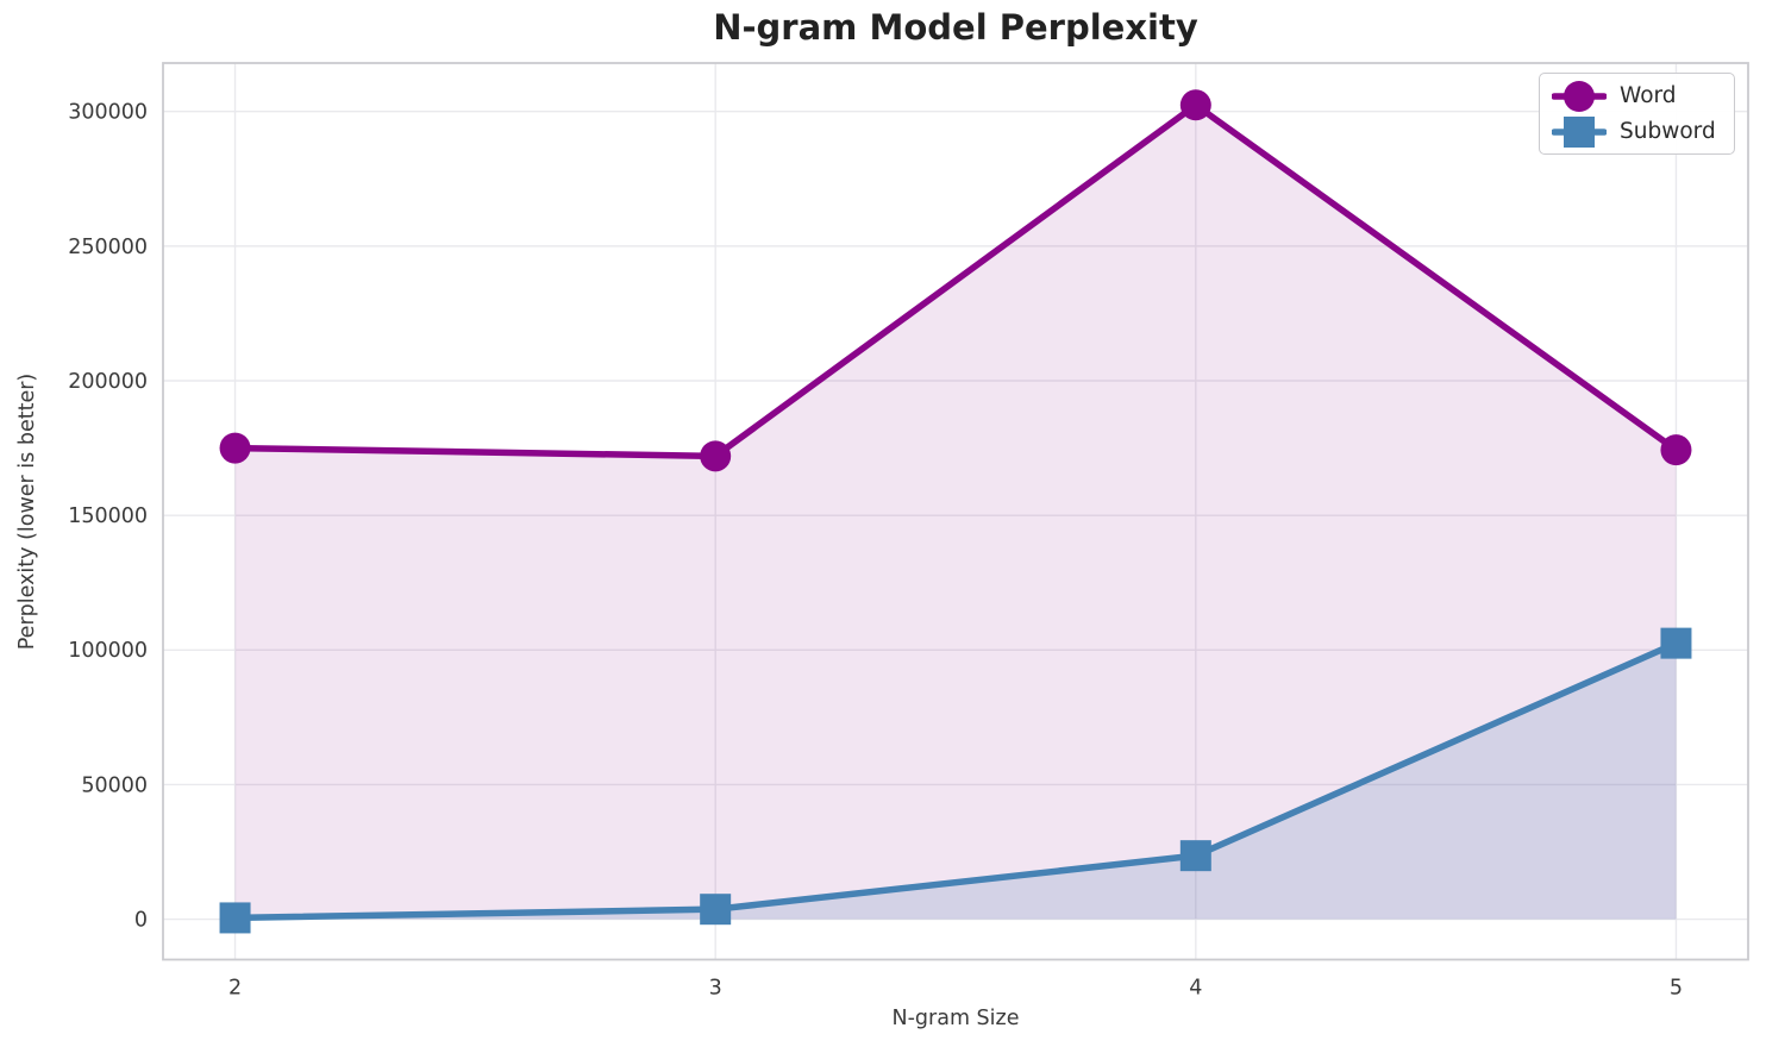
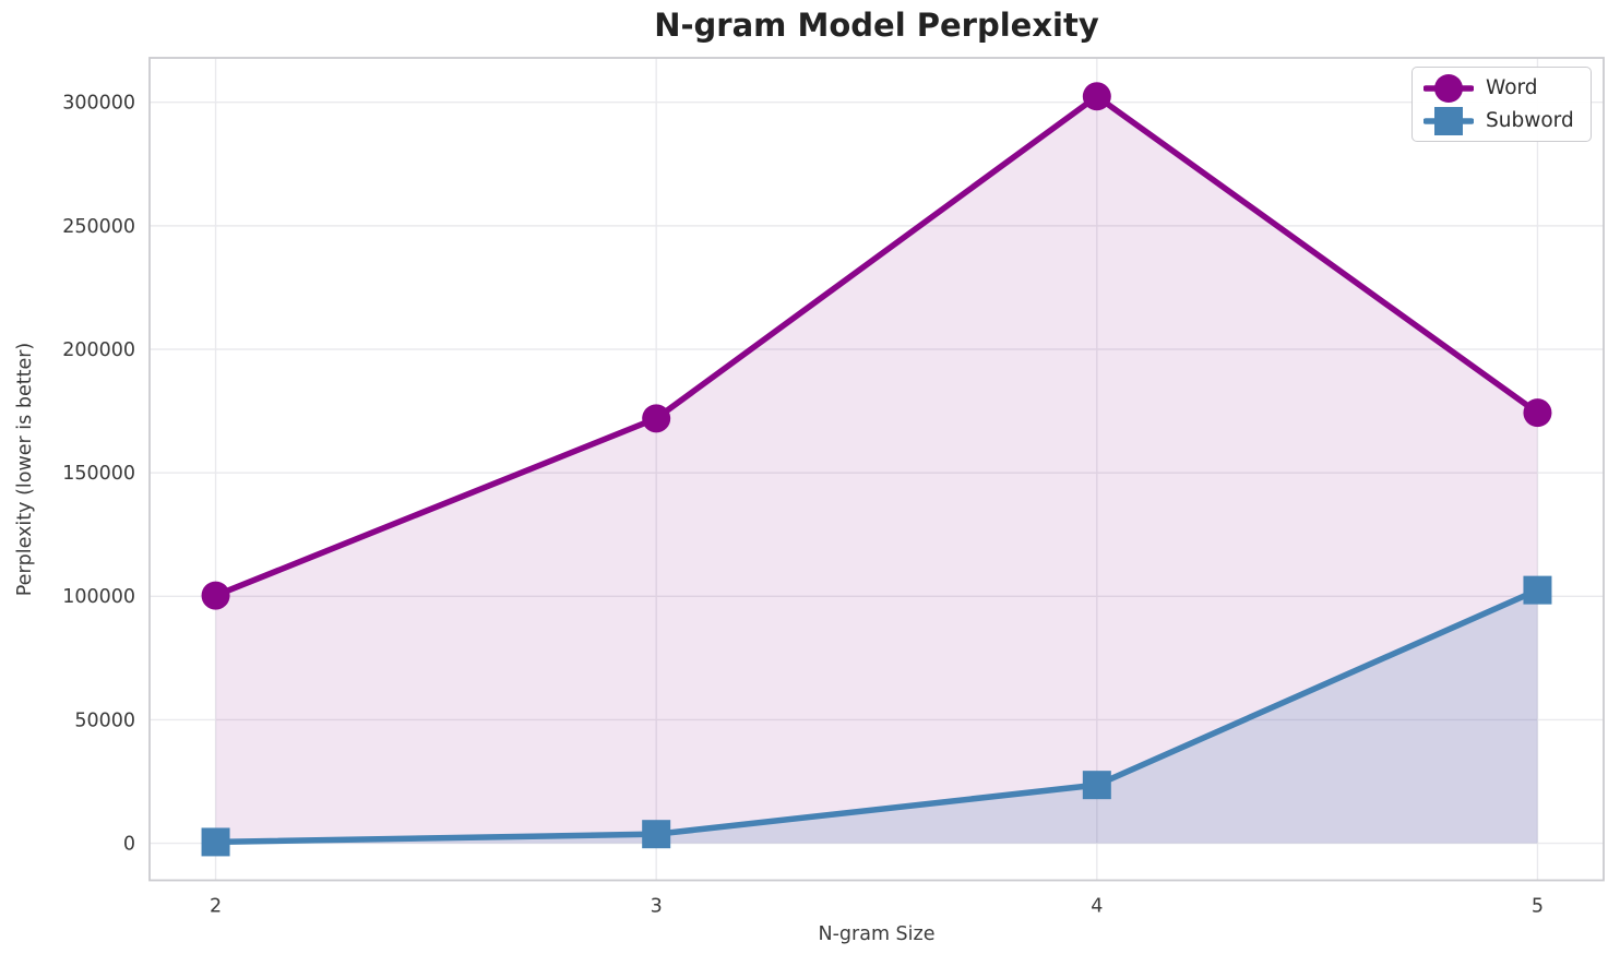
Word/2: 175000 -> 100000
